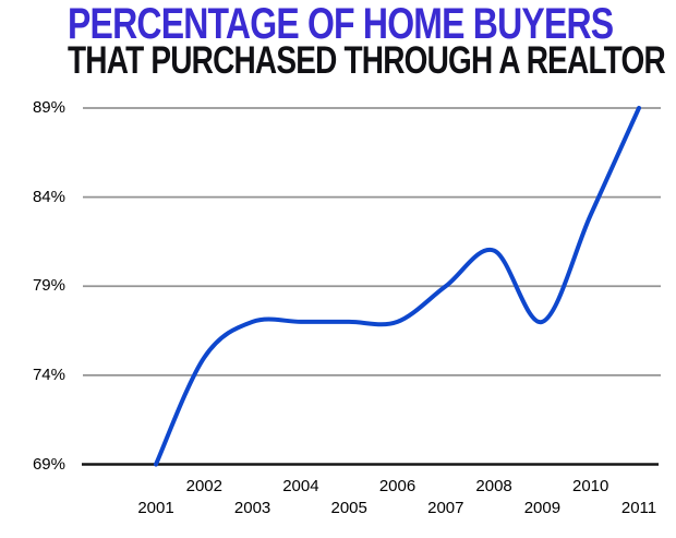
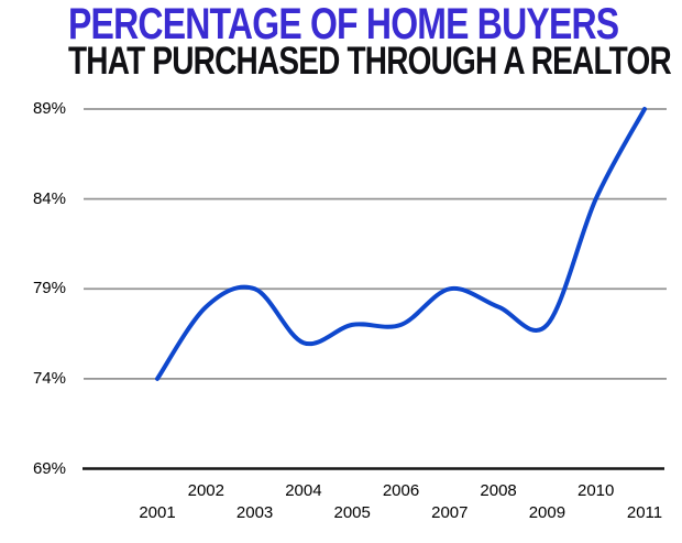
2001: 69% -> 74%
2002: 75% -> 78%
2003: 77% -> 79%
2004: 77% -> 76%
2008: 81% -> 78%
2010: 83% -> 84%
